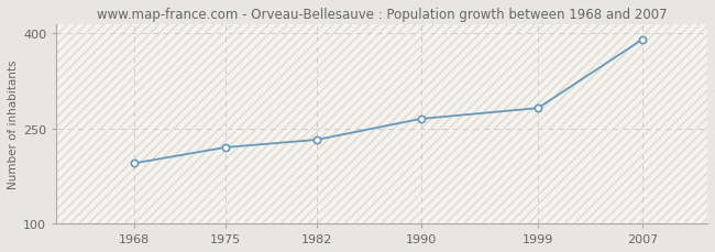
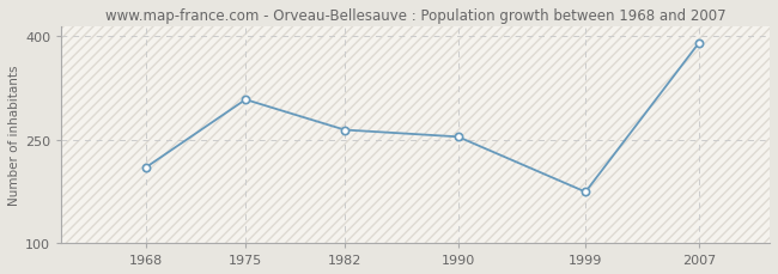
1968: 195 -> 210
1975: 220 -> 308
1982: 232 -> 264
1990: 265 -> 254
1999: 282 -> 174
